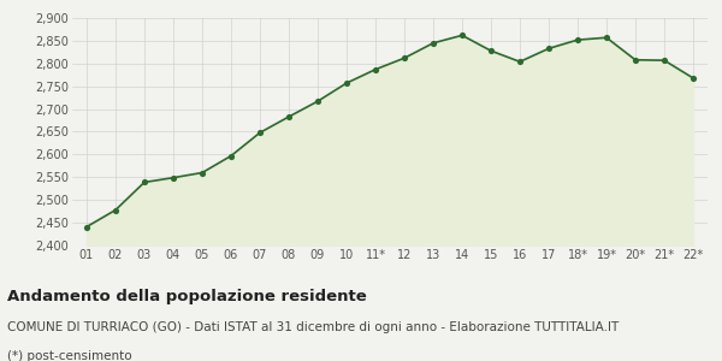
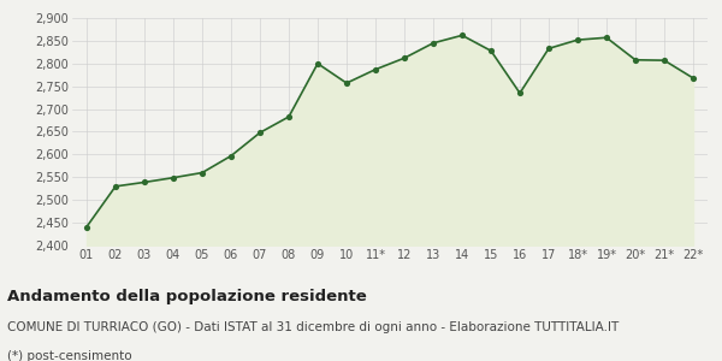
02: 2,478 -> 2,530
09: 2,717 -> 2,800
16: 2,804 -> 2,735
